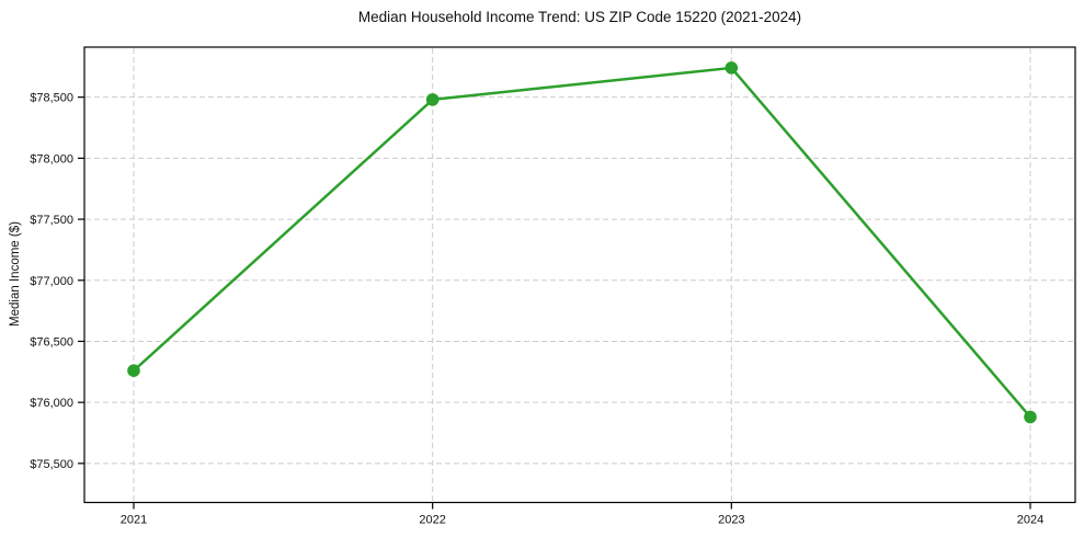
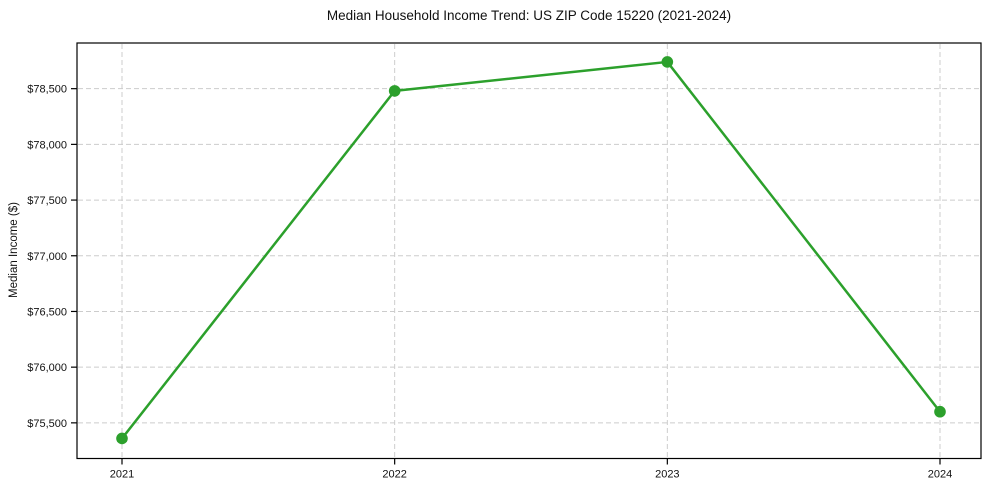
2021: $76260 -> $75360
2024: $75880 -> $75600
